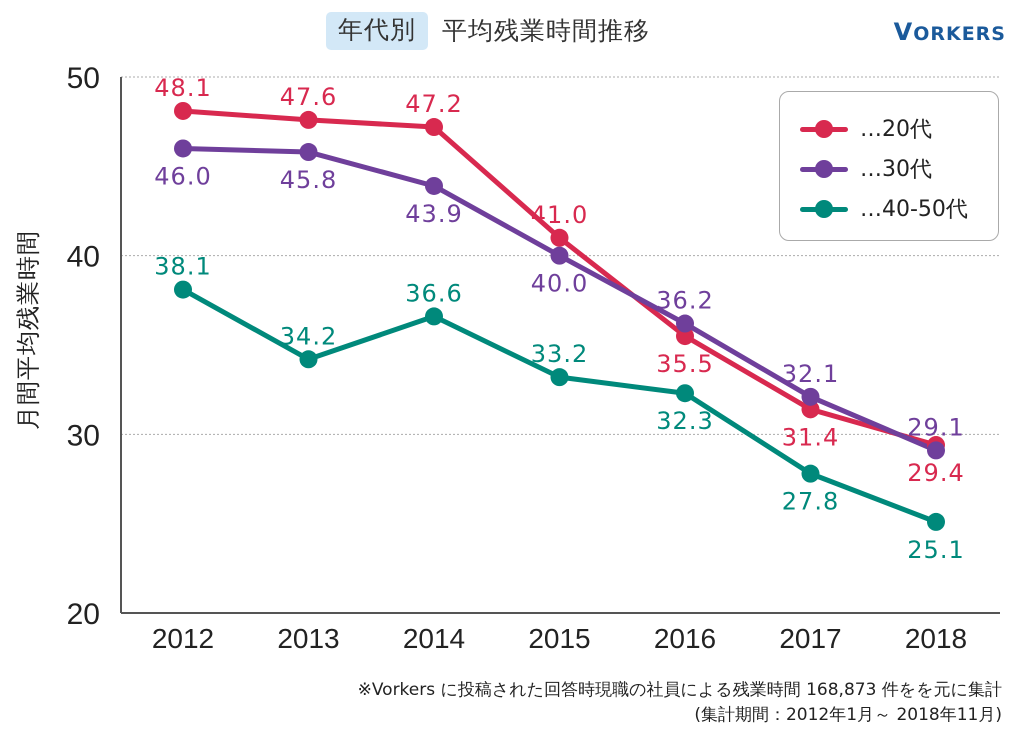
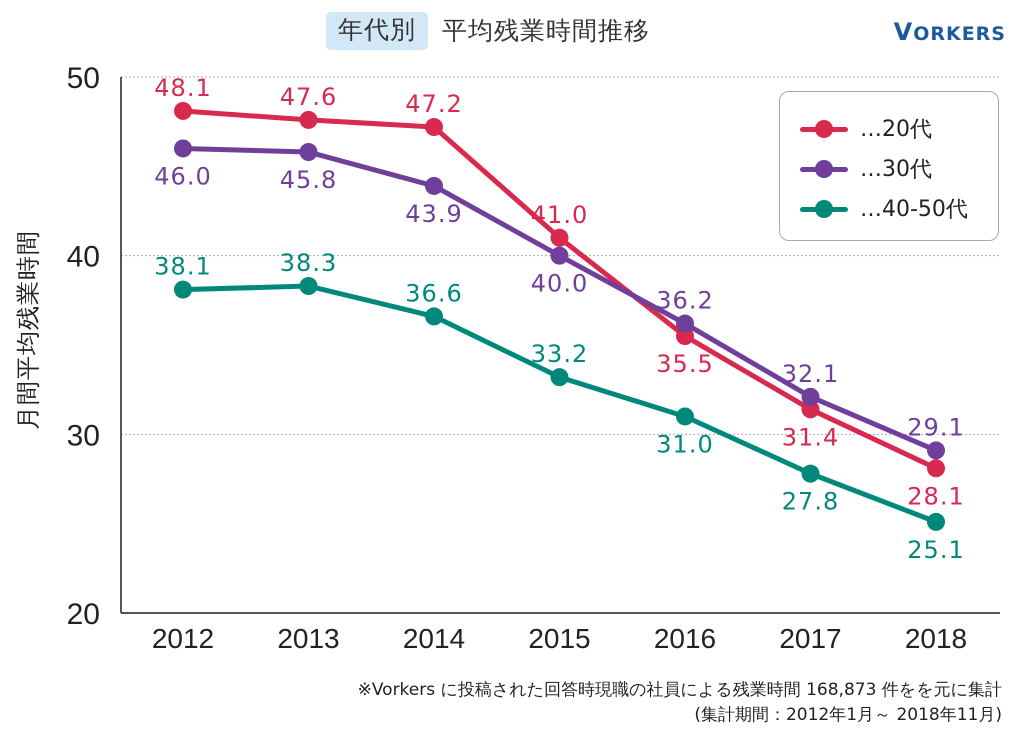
…40-50代/2013: 34.2 -> 38.3
…40-50代/2016: 32.3 -> 31.0
…20代/2018: 29.4 -> 28.1
